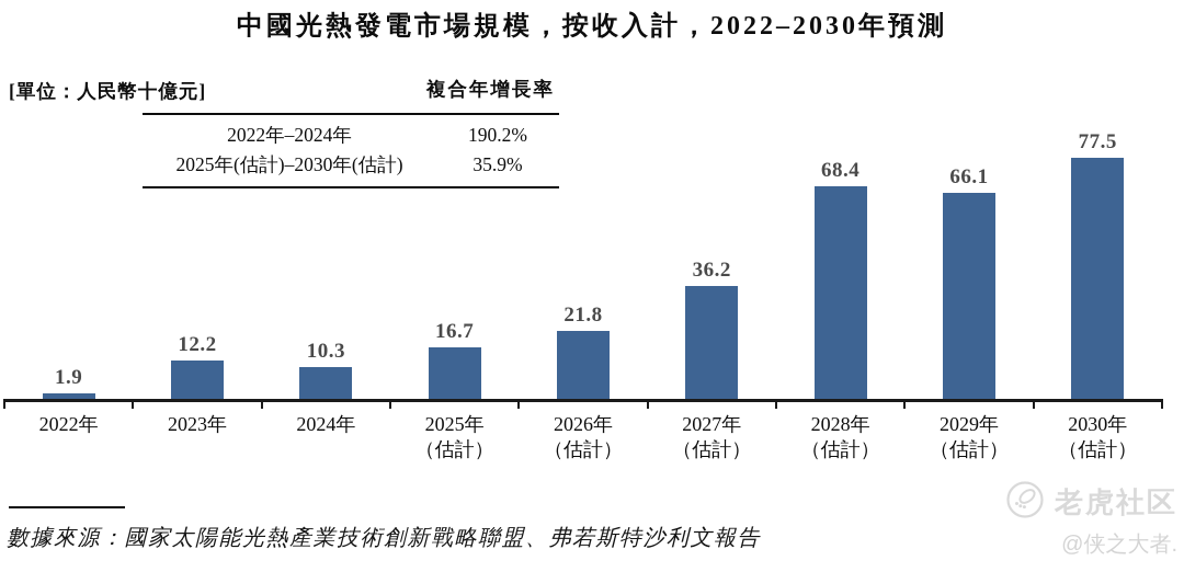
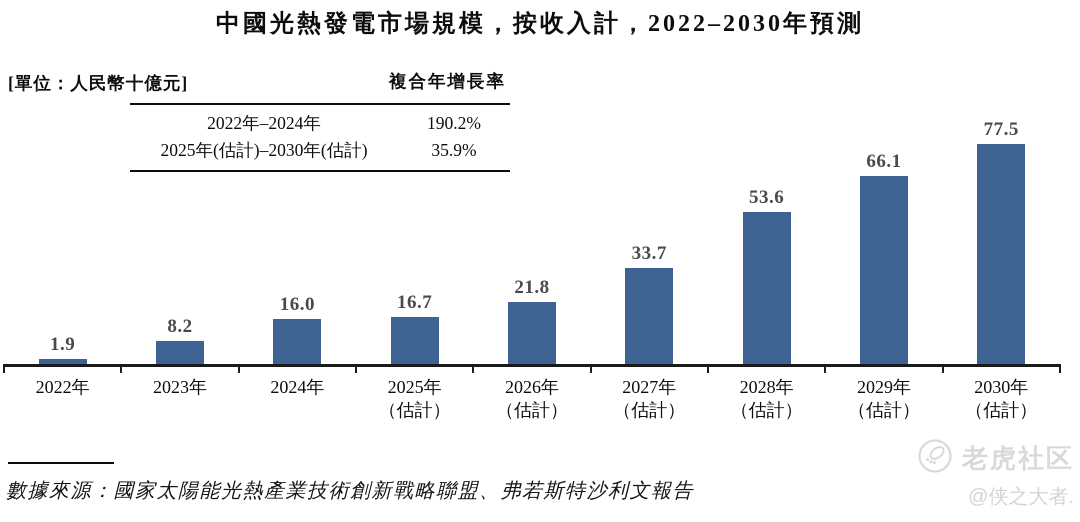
2023年: 12.2 -> 8.2
2024年: 10.3 -> 16.0
2027年: 36.2 -> 33.7
2028年: 68.4 -> 53.6
